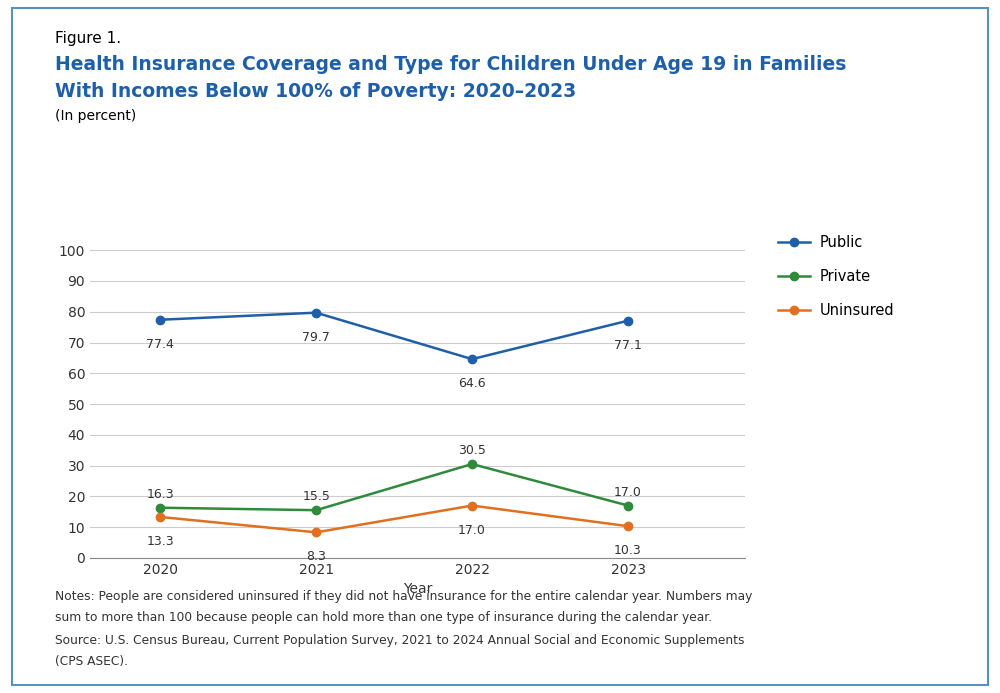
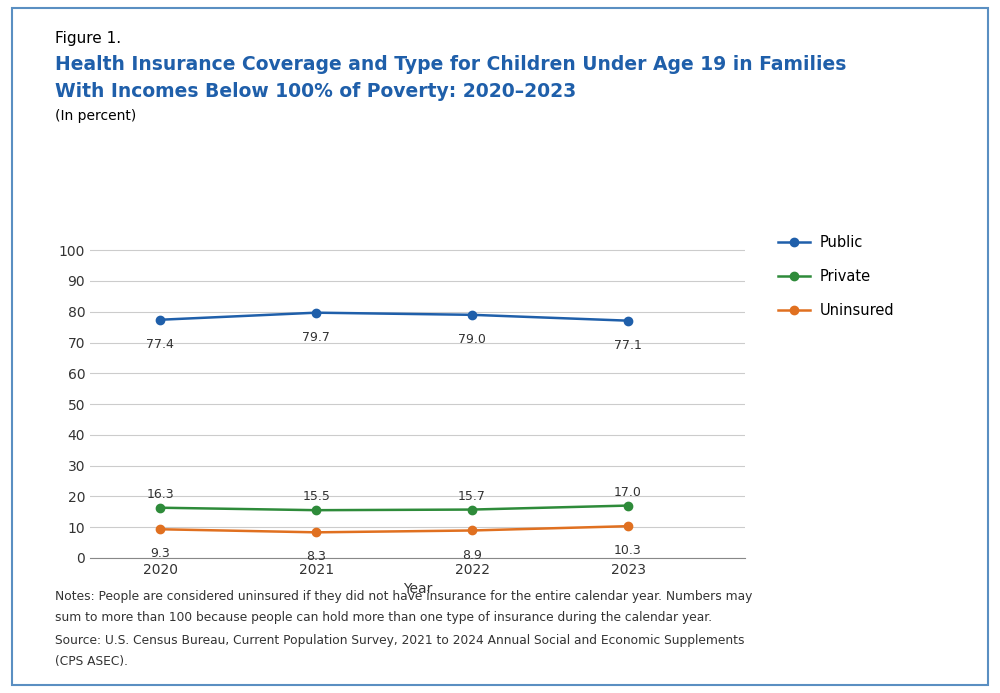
Uninsured/2020: 13.3 -> 9.3
Public/2022: 64.6 -> 79.0
Private/2022: 30.5 -> 15.7
Uninsured/2022: 17.0 -> 8.9
